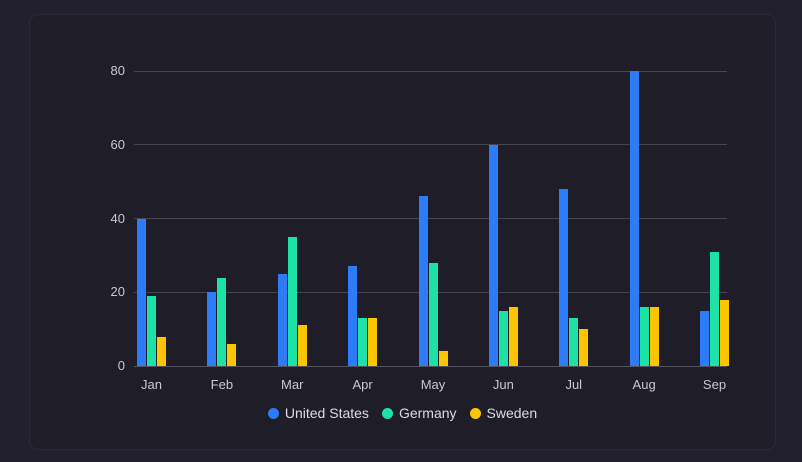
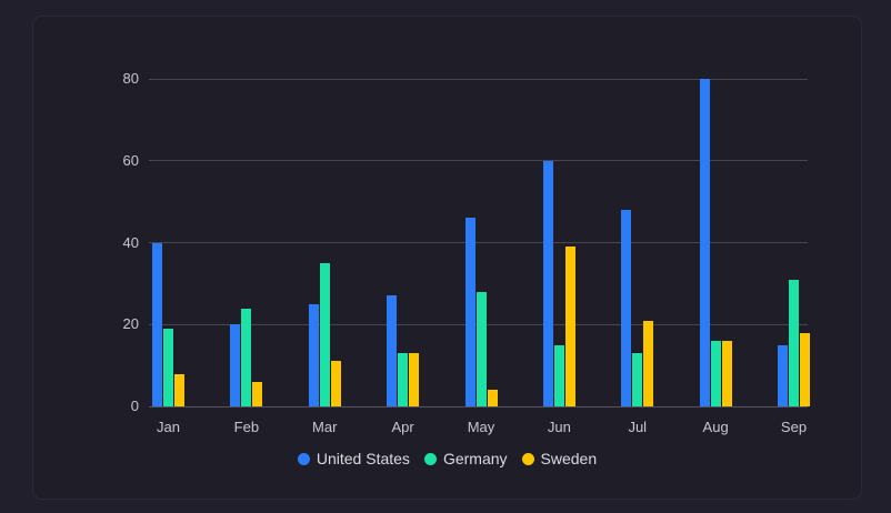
Sweden/Jun: 16 -> 39
Sweden/Jul: 10 -> 21
